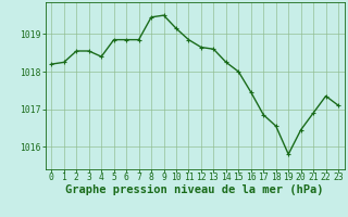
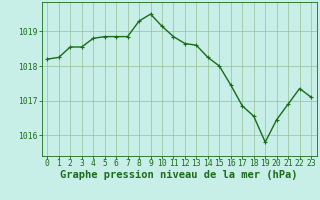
4: 1018.40 -> 1018.80
8: 1019.45 -> 1019.30
